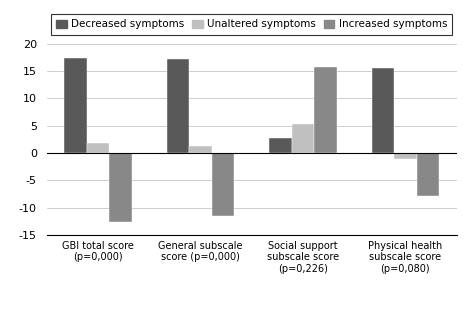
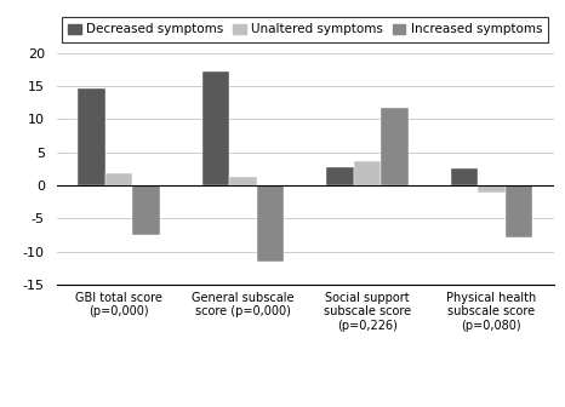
Decreased symptoms/GBI total score (p=0,000): 17.4 -> 14.7
Increased symptoms/GBI total score (p=0,000): -12.6 -> -7.5
Unaltered symptoms/Social support subscale score (p=0,226): 5.4 -> 3.7
Increased symptoms/Social support subscale score (p=0,226): 15.8 -> 11.7
Decreased symptoms/Physical health subscale score (p=0,080): 15.6 -> 2.5
